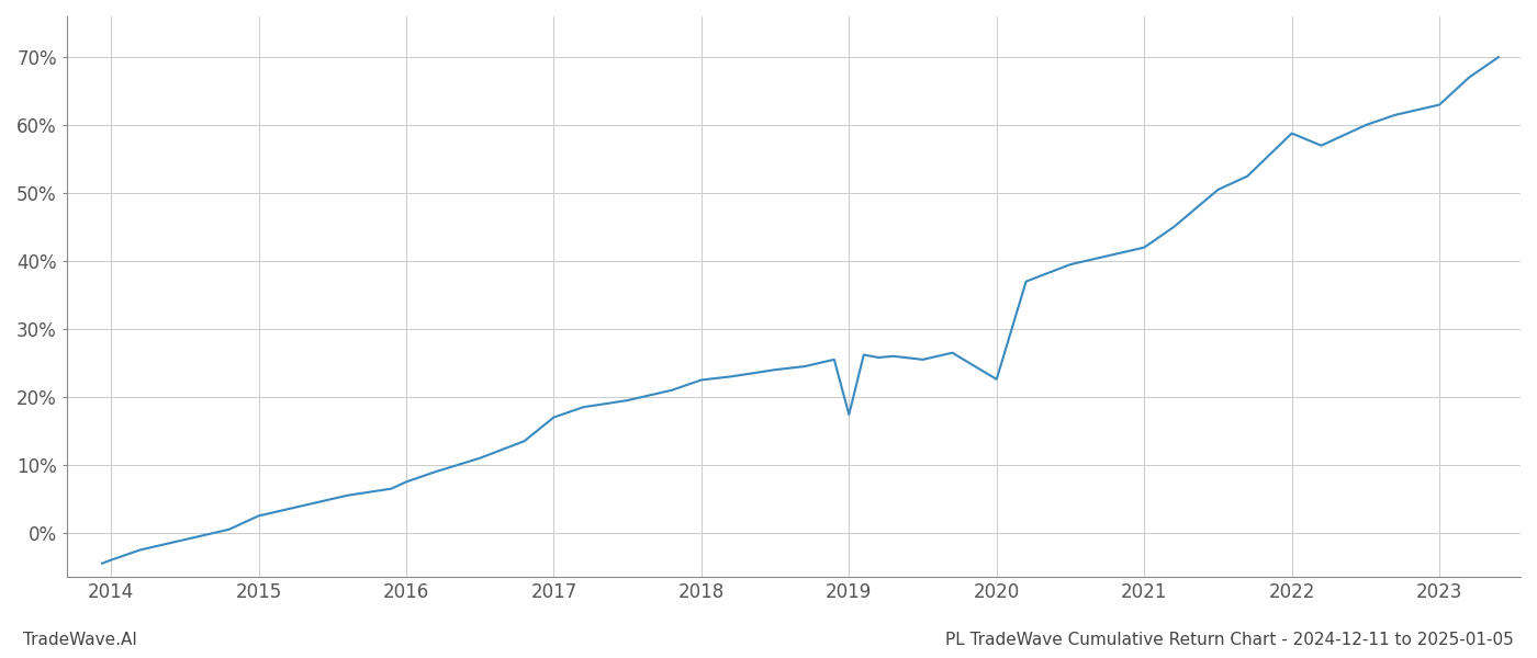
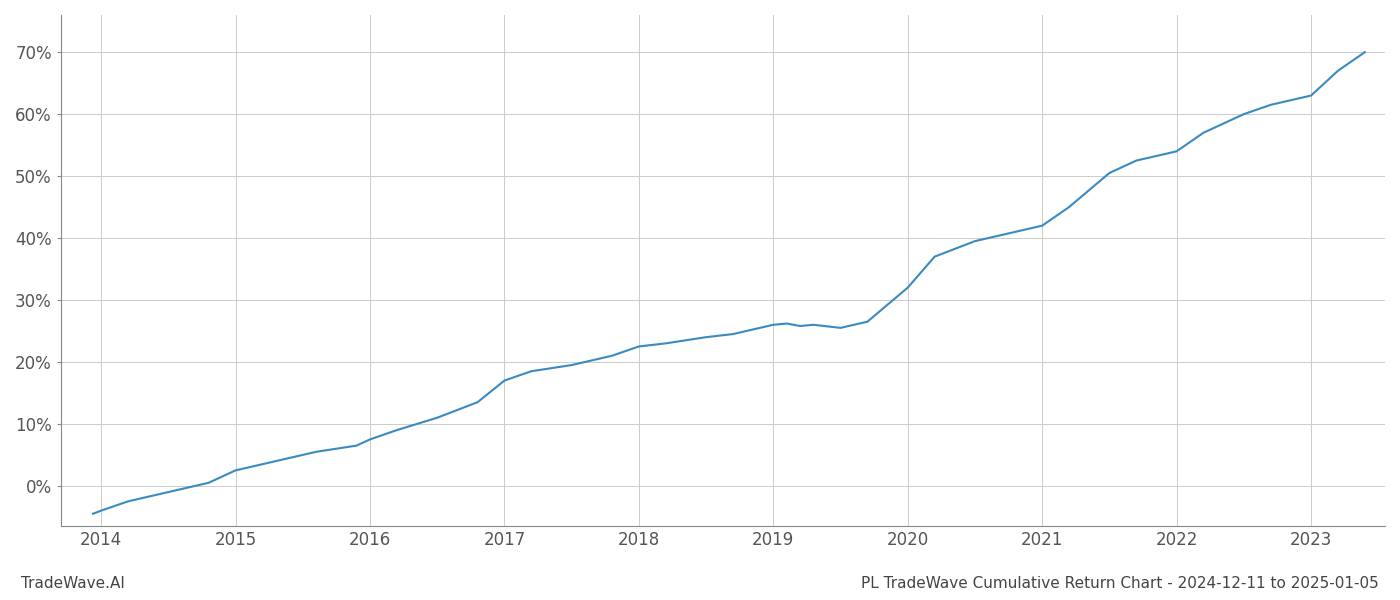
2019: 17.4% -> 26.0%
2020: 22.6% -> 32.0%
2022: 58.8% -> 54.0%
